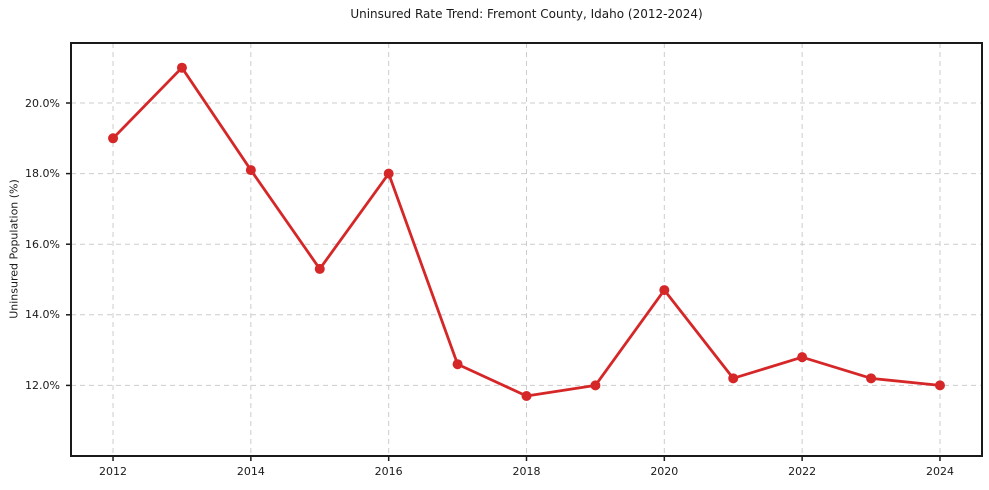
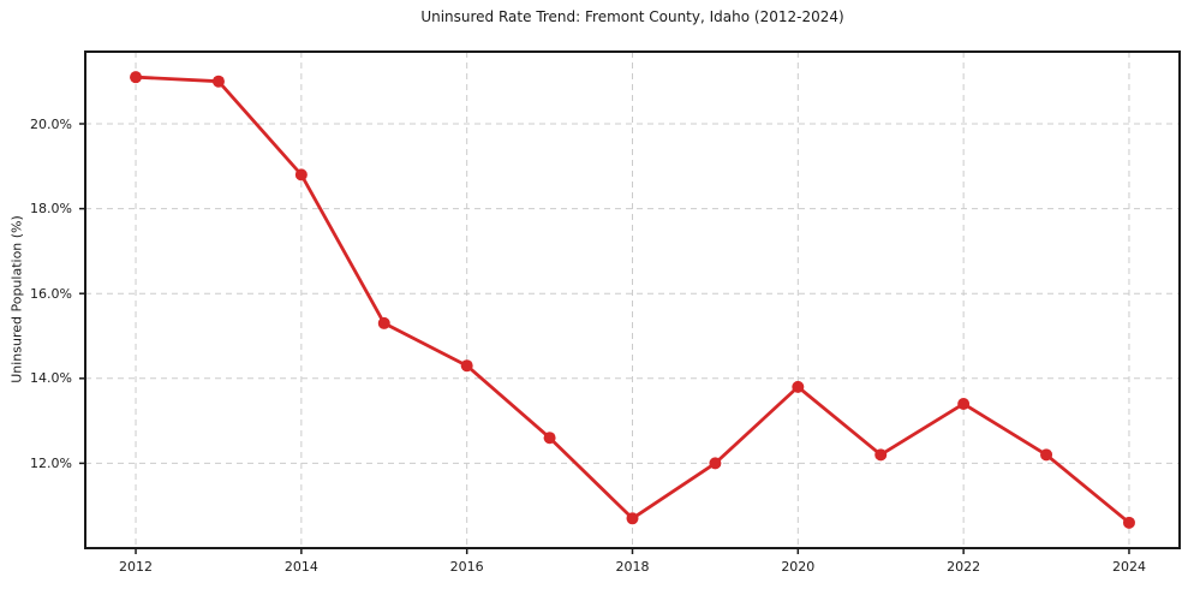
2012: 19.0% -> 21.1%
2014: 18.1% -> 18.8%
2016: 18.0% -> 14.3%
2018: 11.7% -> 10.7%
2020: 14.7% -> 13.8%
2022: 12.8% -> 13.4%
2024: 12.0% -> 10.6%
